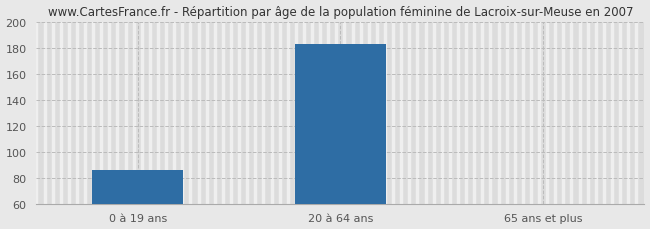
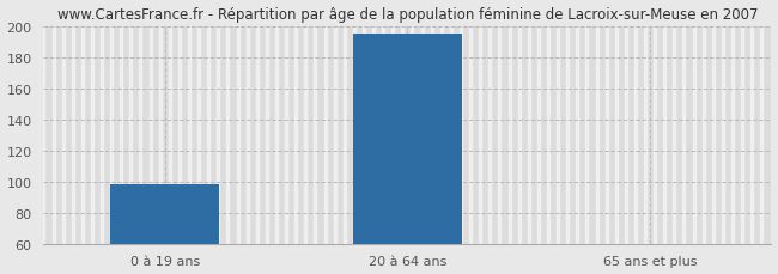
0 à 19 ans: 86 -> 98
20 à 64 ans: 183 -> 195
